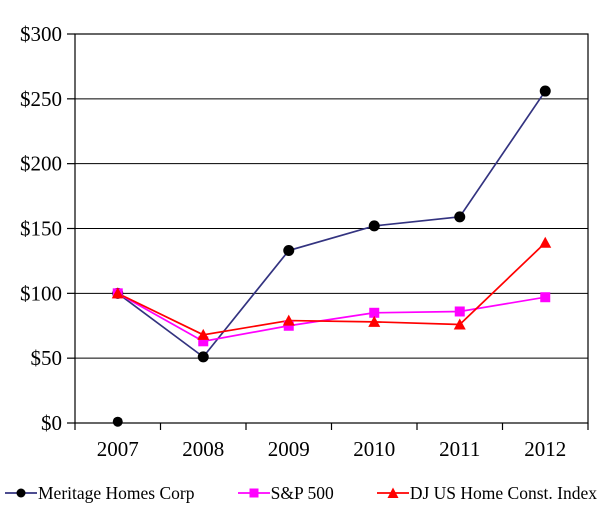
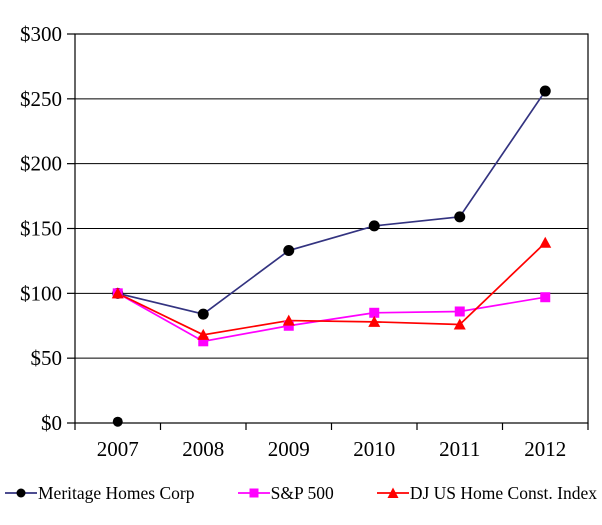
Meritage Homes Corp/2008: $51 -> $84
